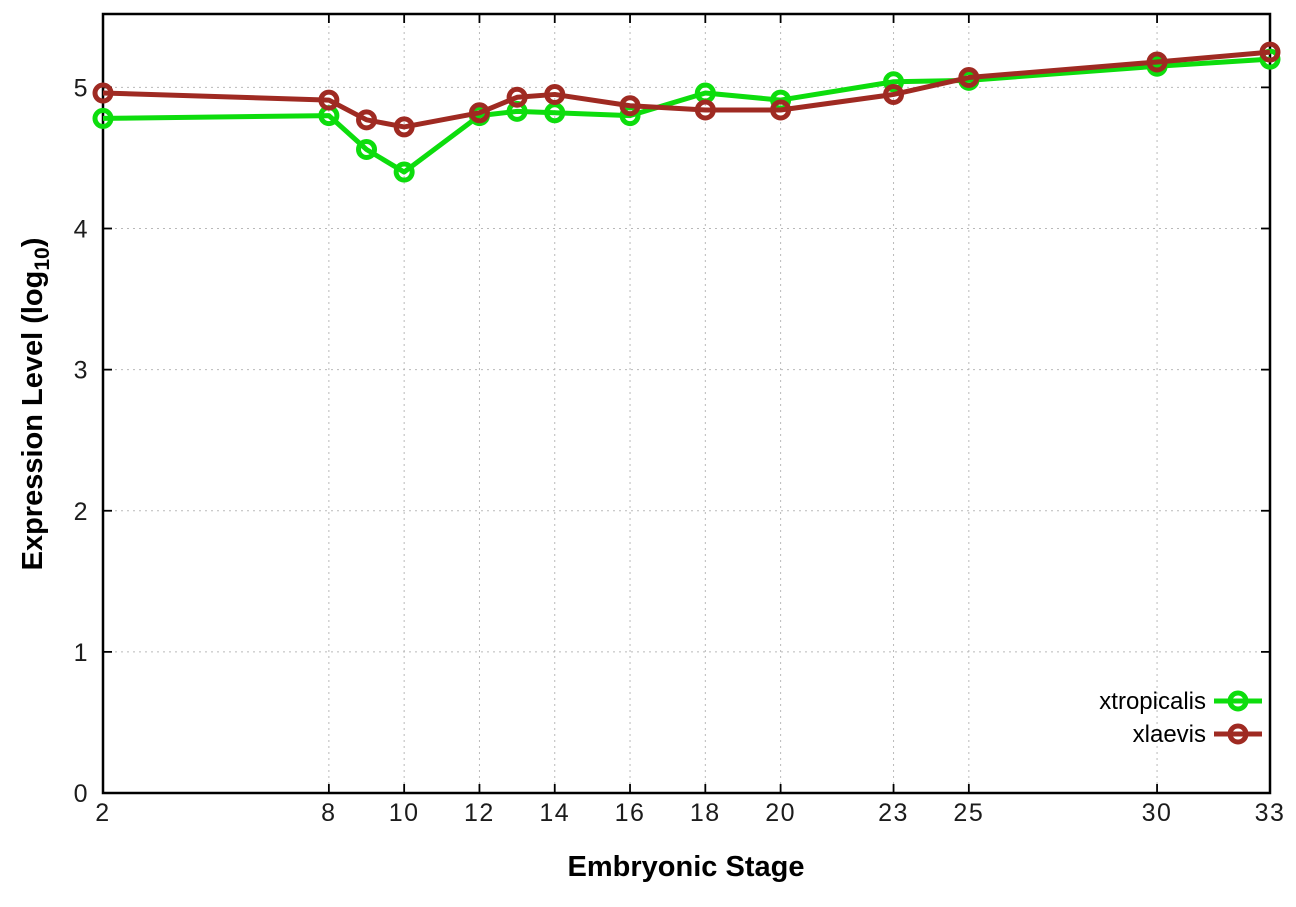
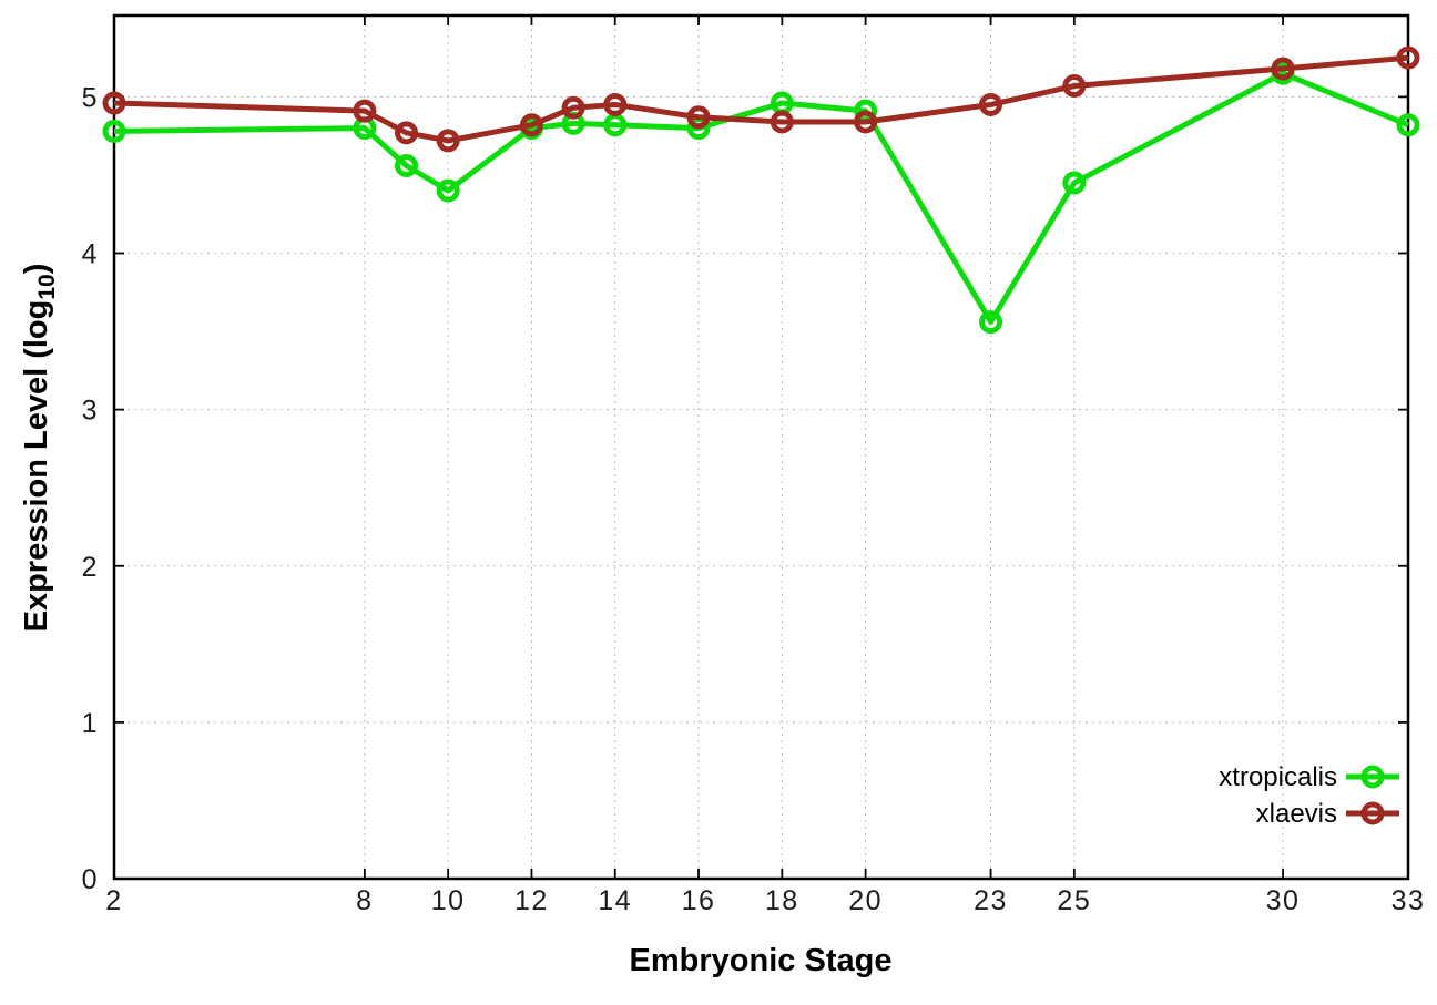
xtropicalis/23: 5.04 -> 3.56
xtropicalis/25: 5.05 -> 4.45
xtropicalis/33: 5.20 -> 4.82
